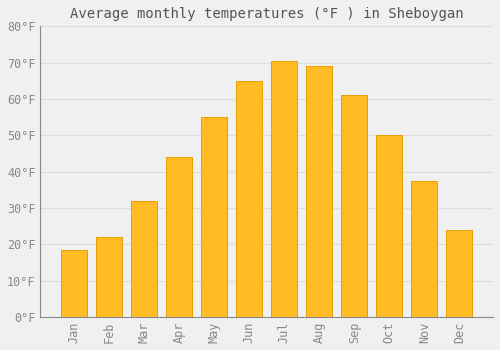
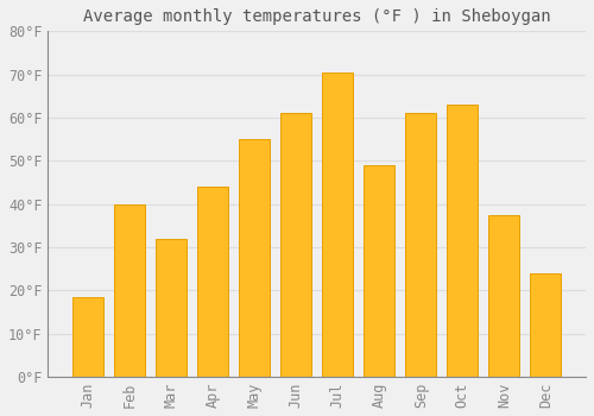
Feb: 22.0°F -> 40.0°F
Jun: 65.0°F -> 61.0°F
Aug: 69.0°F -> 49.0°F
Oct: 50.0°F -> 63.0°F
